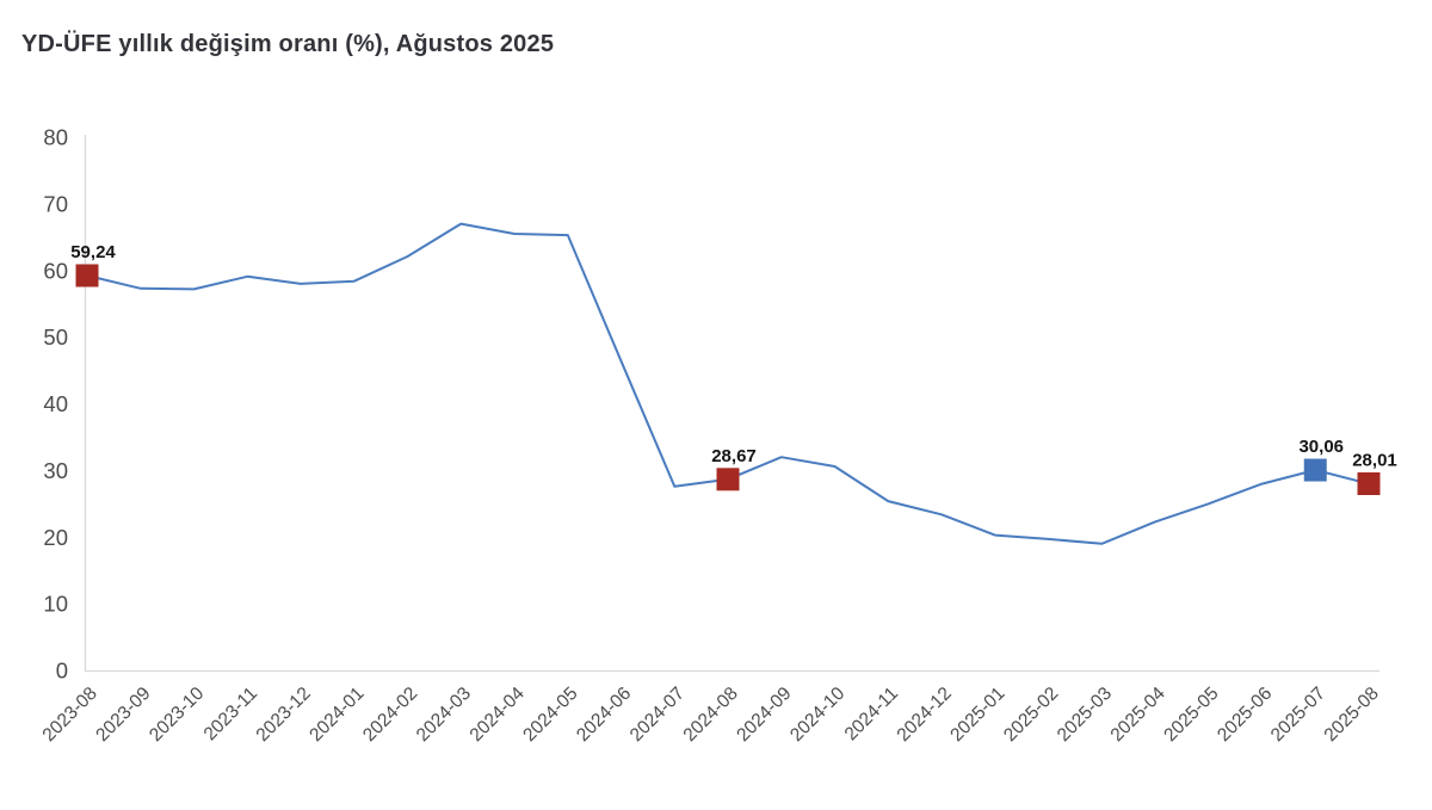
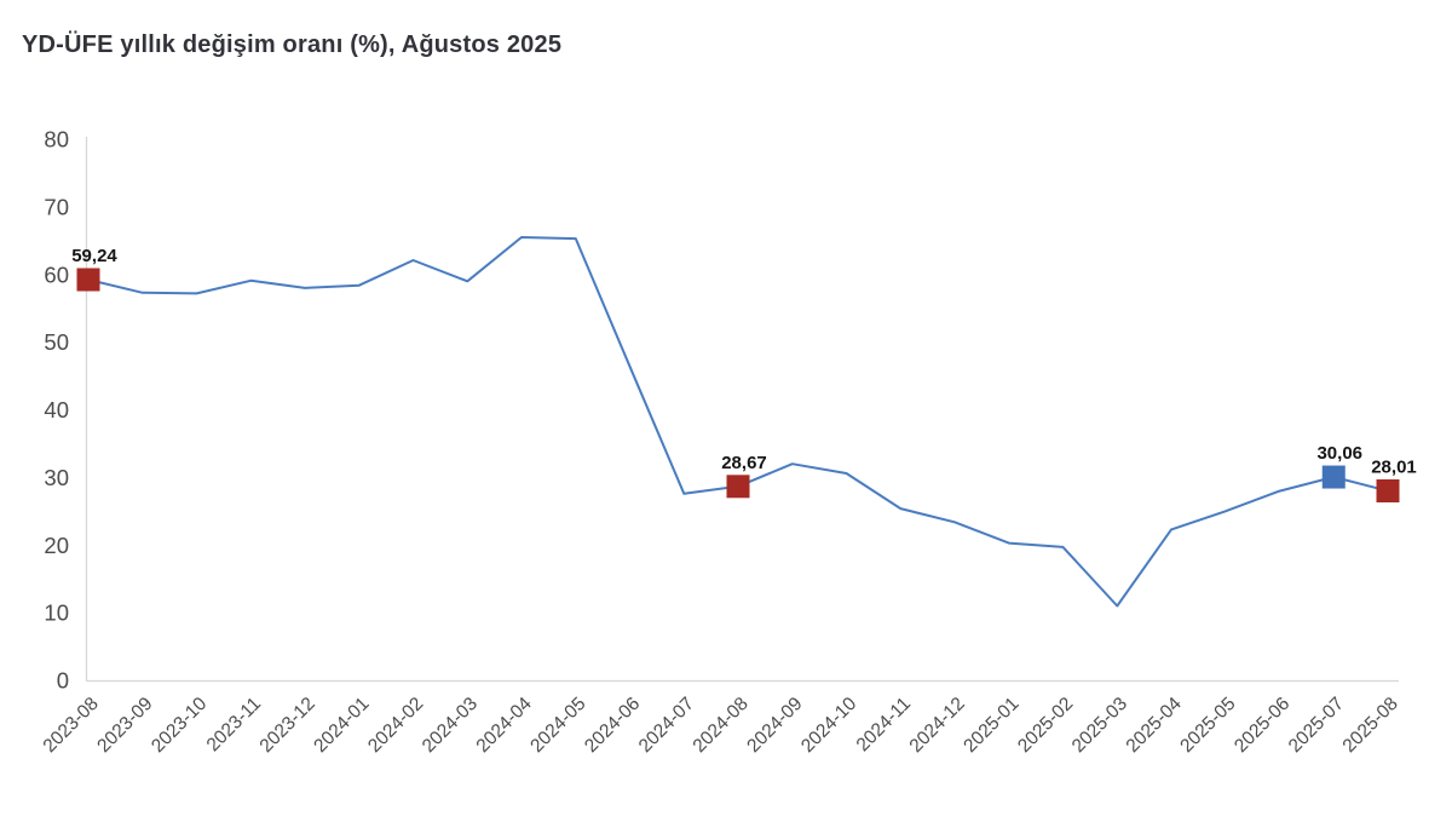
2024-03: 67 -> 59
2025-03: 19 -> 11
